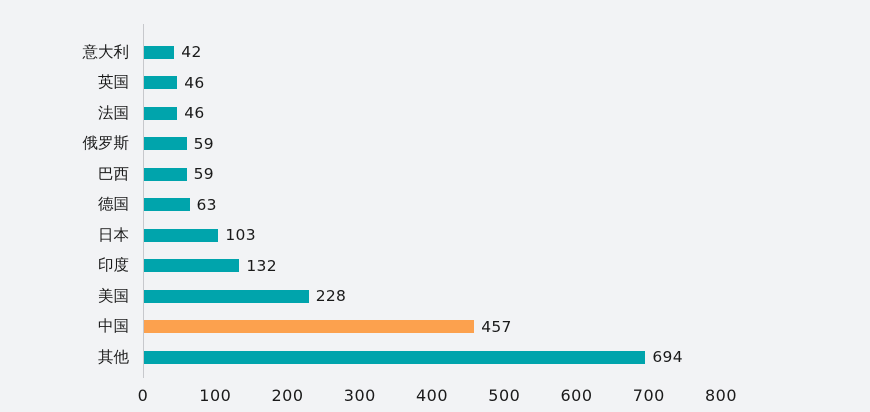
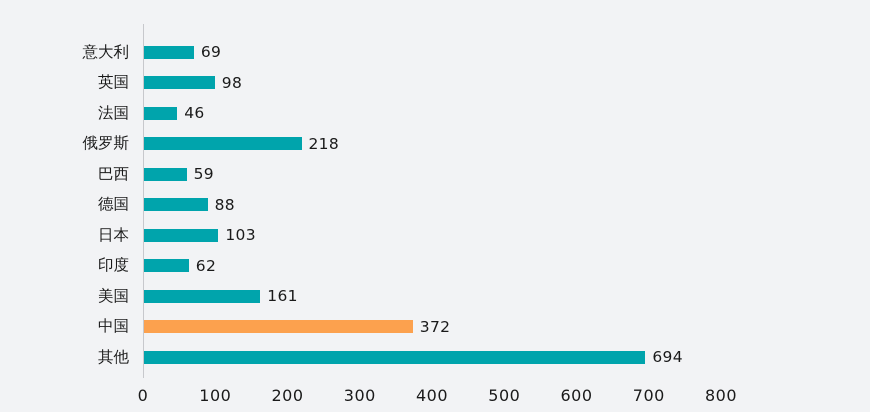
意大利: 42 -> 69
英国: 46 -> 98
俄罗斯: 59 -> 218
德国: 63 -> 88
印度: 132 -> 62
美国: 228 -> 161
中国: 457 -> 372
